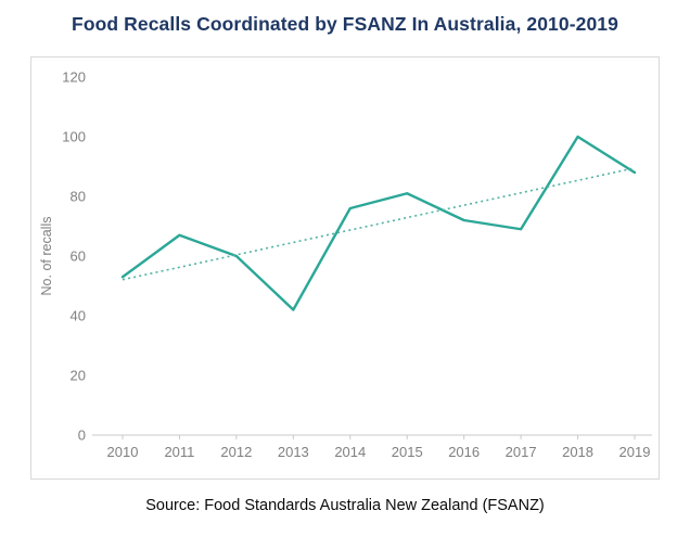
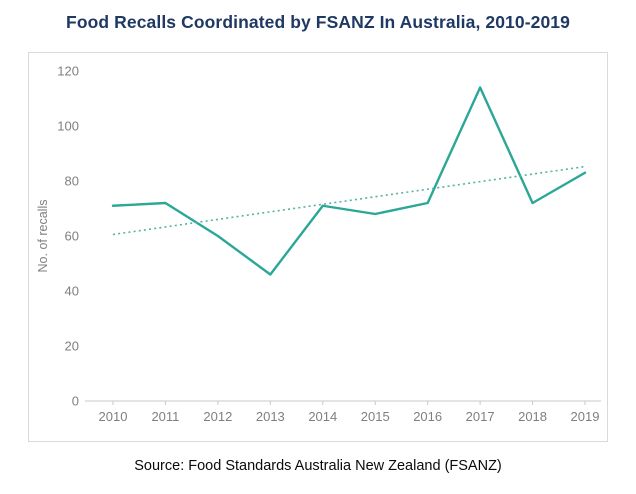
2010: 53 -> 71
2011: 67 -> 72
2013: 42 -> 46
2014: 76 -> 71
2015: 81 -> 68
2017: 69 -> 114
2018: 100 -> 72
2019: 88 -> 83
